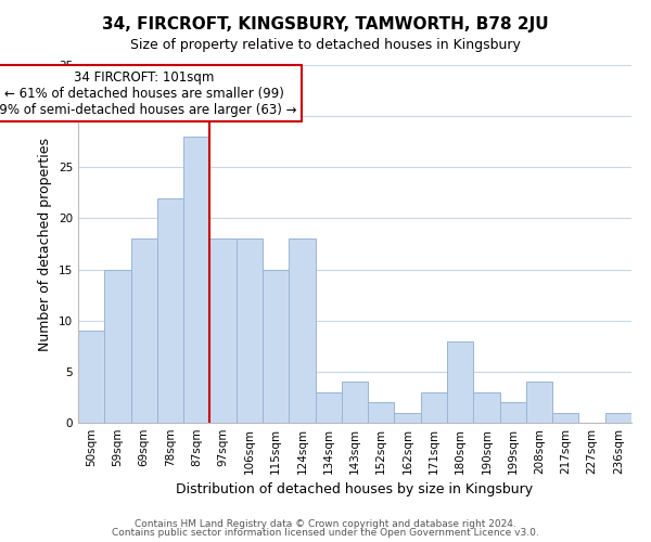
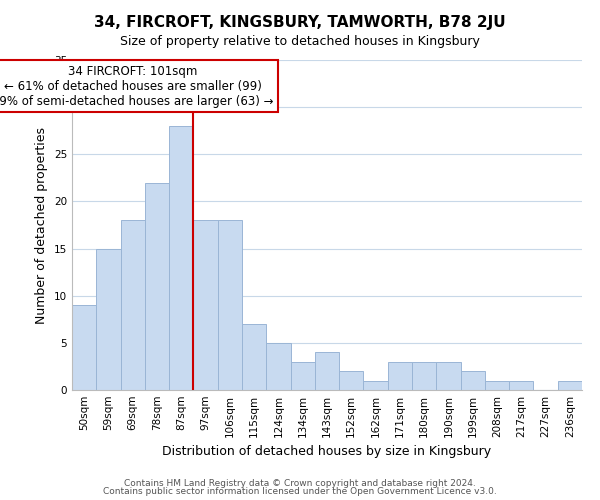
115sqm: 15 -> 7
124sqm: 18 -> 5
180sqm: 8 -> 3
208sqm: 4 -> 1
